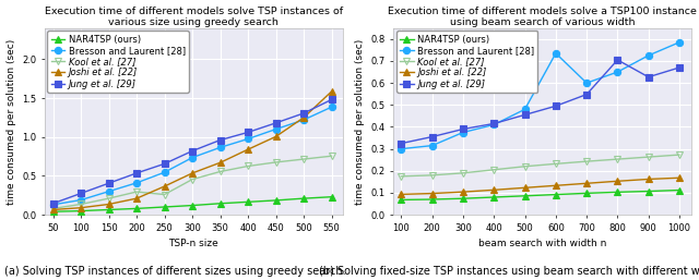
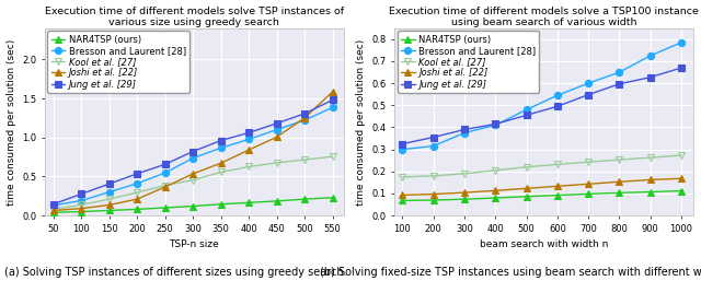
Kool et al. [27]/250: 0.26 -> 0.39
Bresson and Laurent [28]/600: 0.735 -> 0.545
Jung et al. [29]/800: 0.705 -> 0.597
